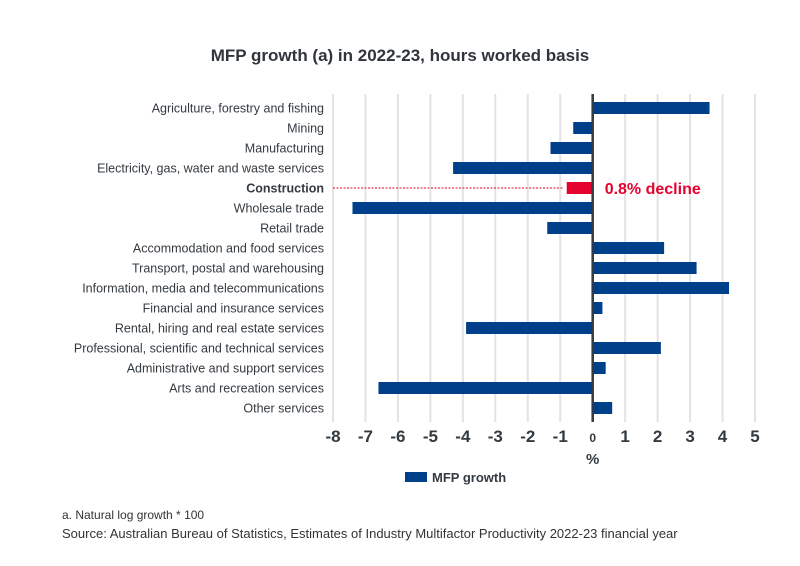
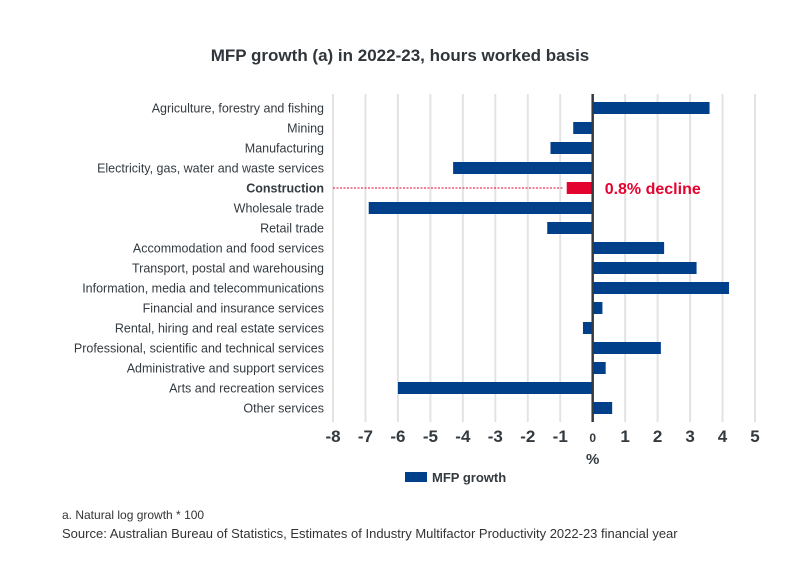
Wholesale trade: -7.4 -> -6.9
Rental, hiring and real estate services: -3.9 -> -0.3
Arts and recreation services: -6.6 -> -6.0
